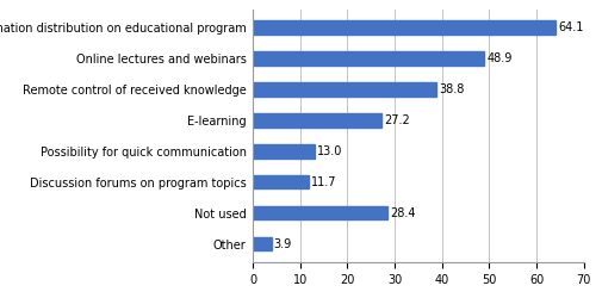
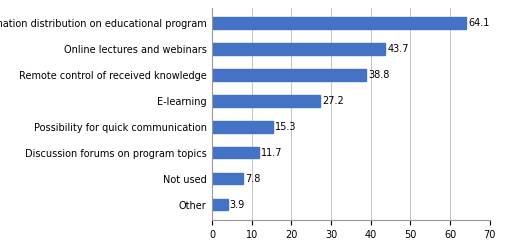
Online lectures and webinars: 48.9 -> 43.7
Possibility for quick communication: 13.0 -> 15.3
Not used: 28.4 -> 7.8
